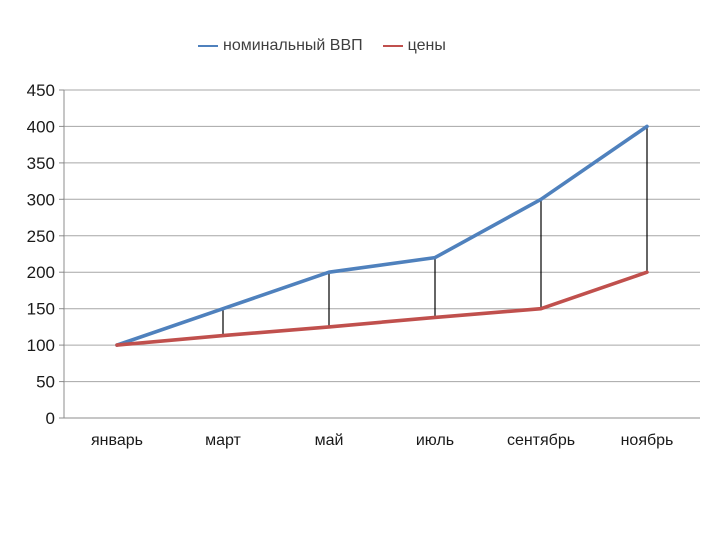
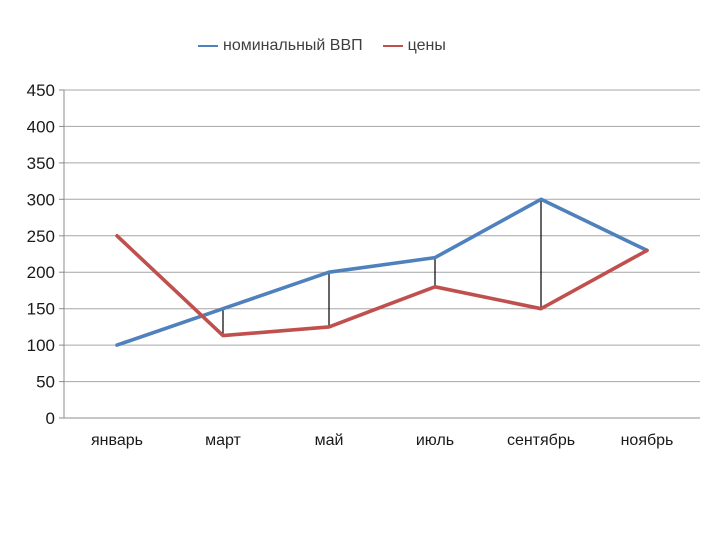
цены/январь: 100 -> 250
цены/июль: 140 -> 180
номинальный ВВП/ноябрь: 400 -> 230
цены/ноябрь: 200 -> 230
